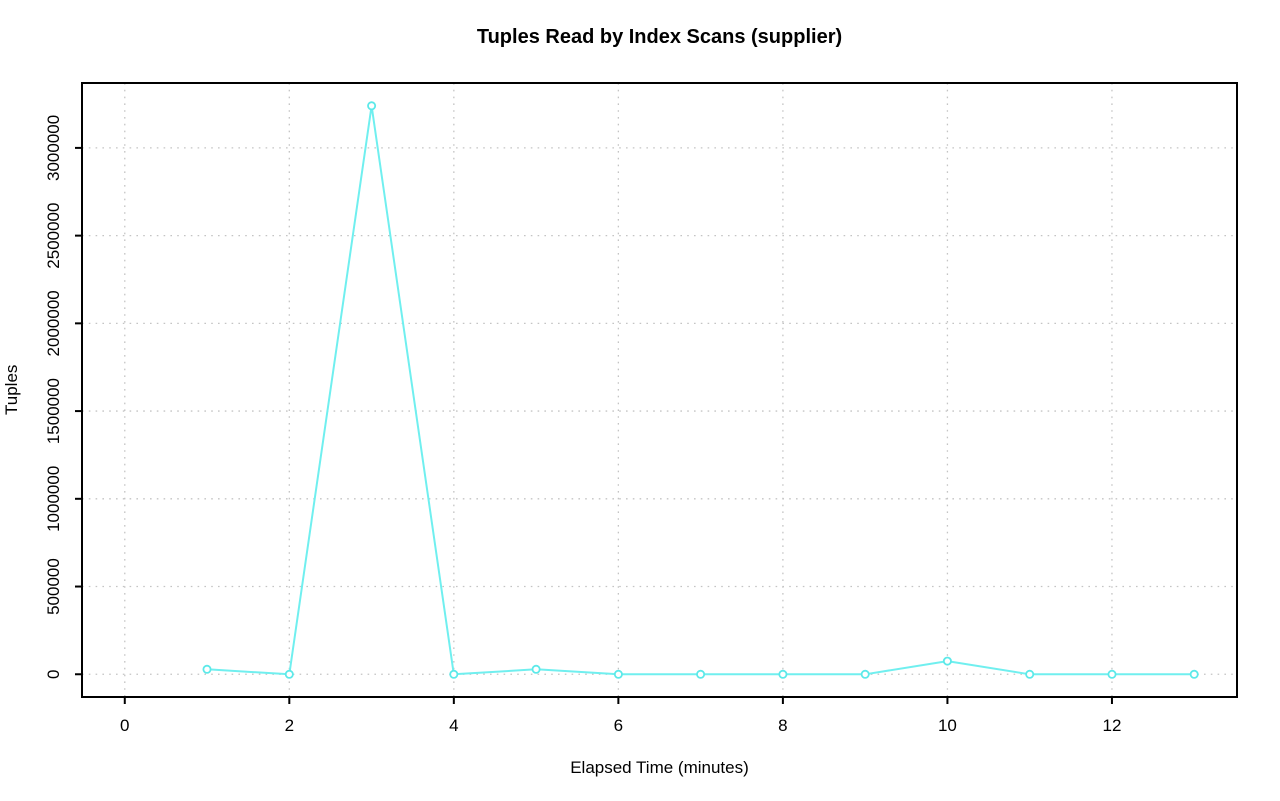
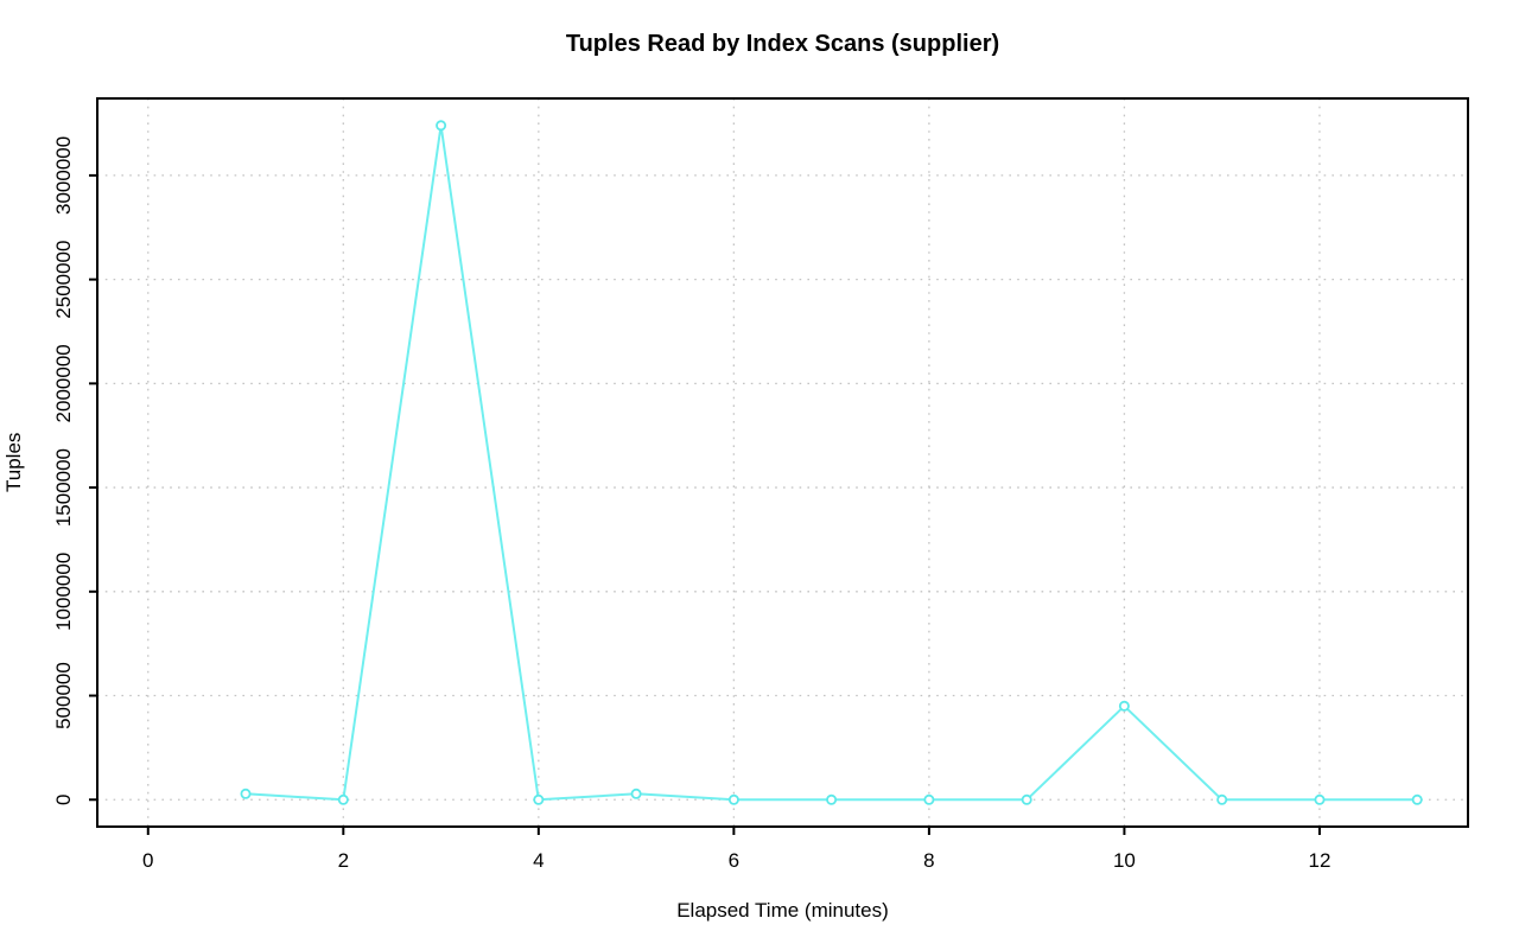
10: 80000 -> 450000
